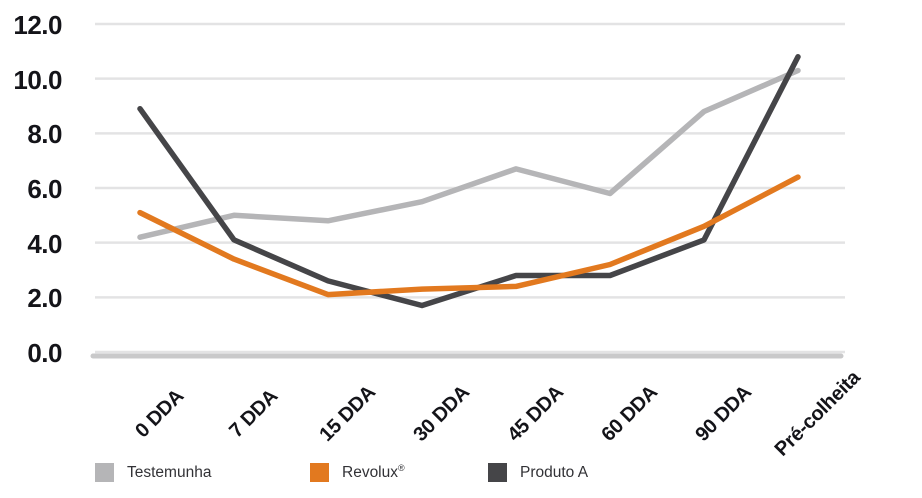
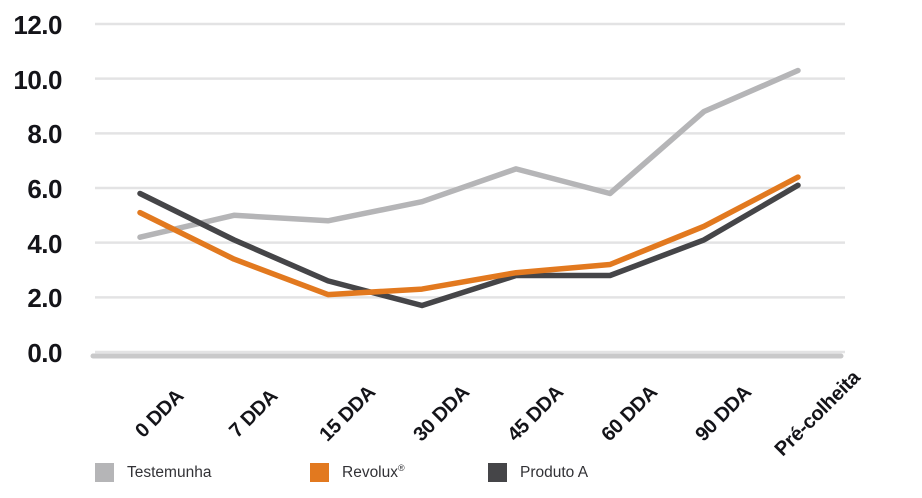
Produto A/0 DDA: 8.9 -> 5.8
Revolux®/45 DDA: 2.4 -> 2.9
Produto A/Pré-colheita: 10.8 -> 6.1
